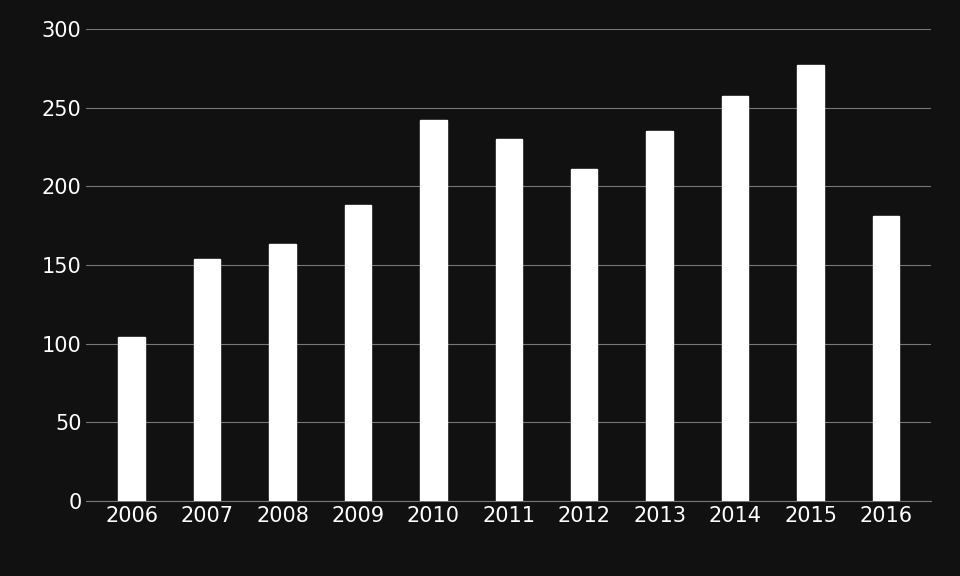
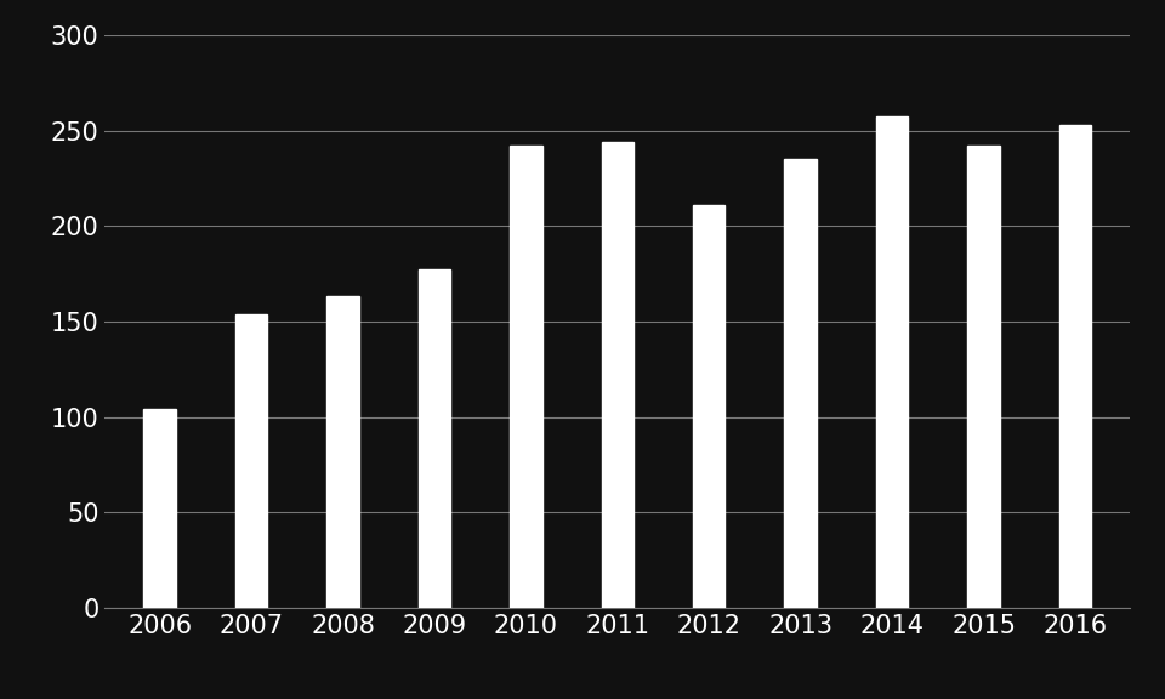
2009: 188 -> 177
2011: 230 -> 244
2015: 277 -> 242
2016: 181 -> 253
